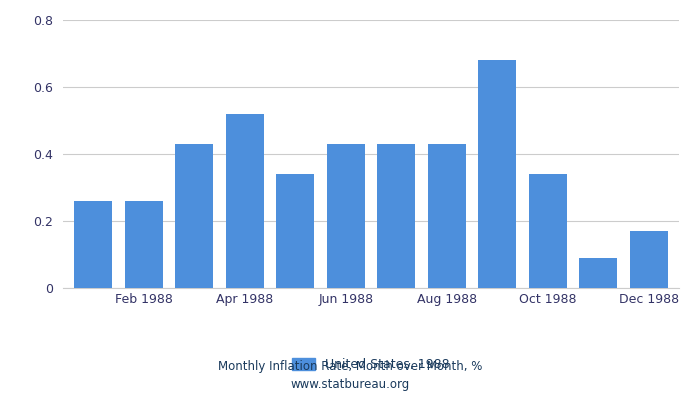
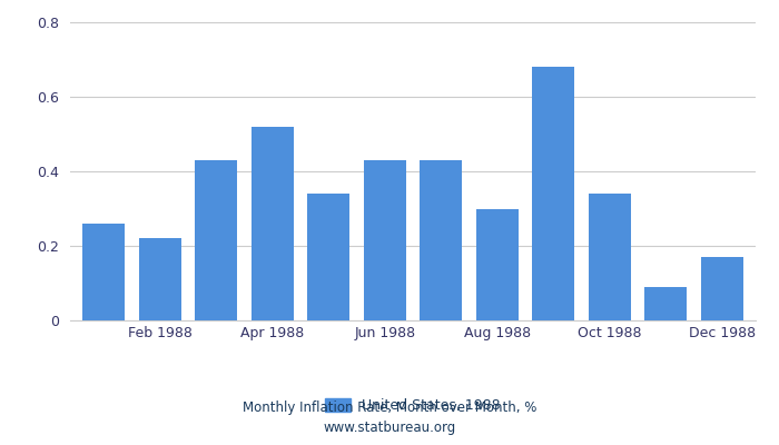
Feb 1988: 0.26 -> 0.22
Aug 1988: 0.43 -> 0.30
